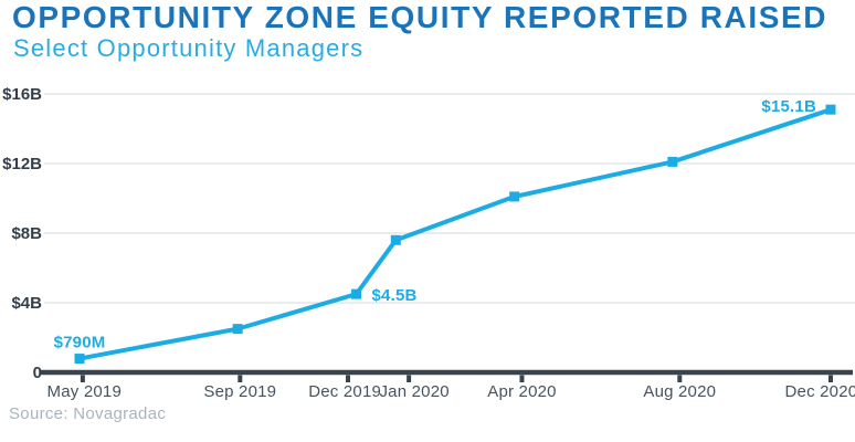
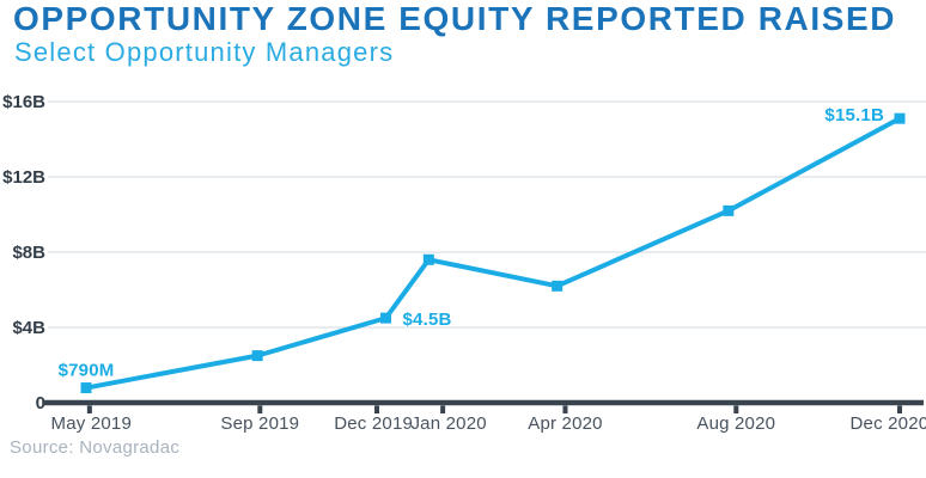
Apr 2020: $10.1B -> $6.2B
Aug 2020: $12.1B -> $10.2B
